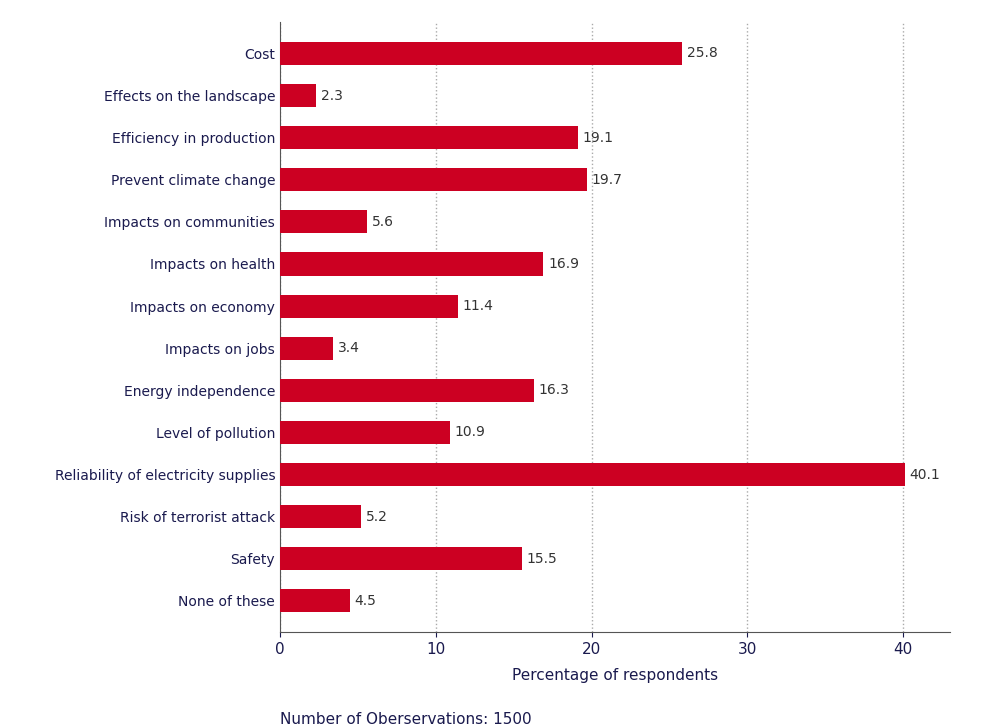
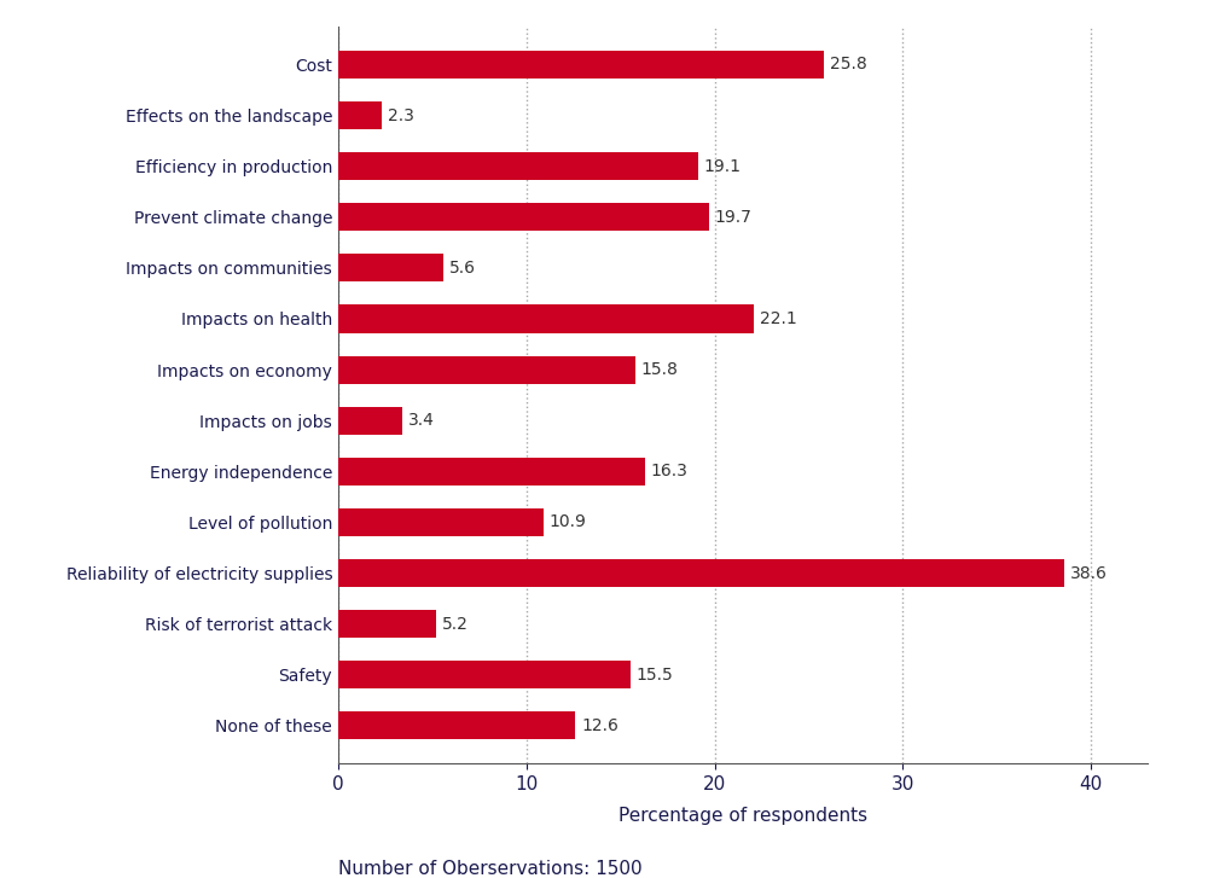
Impacts on health: 16.9 -> 22.1
Impacts on economy: 11.4 -> 15.8
Reliability of electricity supplies: 40.1 -> 38.6
None of these: 4.5 -> 12.6
